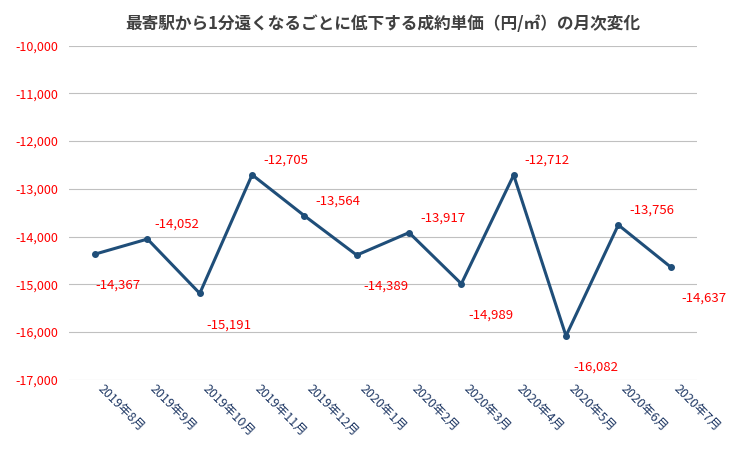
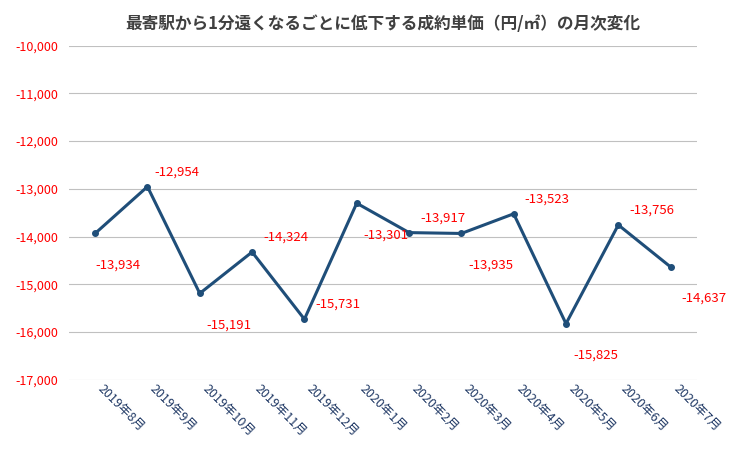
2019年8月: -14,367 -> -13,934
2019年9月: -14,052 -> -12,954
2019年11月: -12,705 -> -14,324
2019年12月: -13,564 -> -15,731
2020年1月: -14,389 -> -13,301
2020年3月: -14,989 -> -13,935
2020年4月: -12,712 -> -13,523
2020年5月: -16,082 -> -15,825
